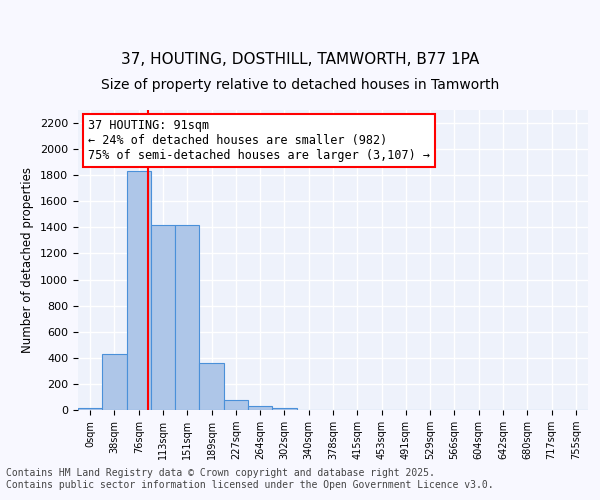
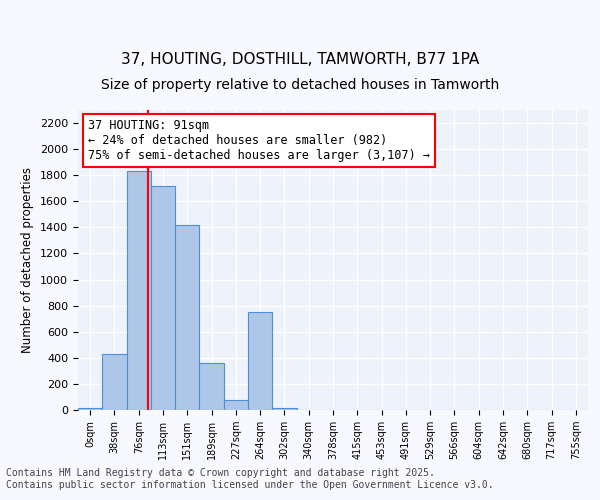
113sqm: 1420 -> 1720
264sqm: 30 -> 750
